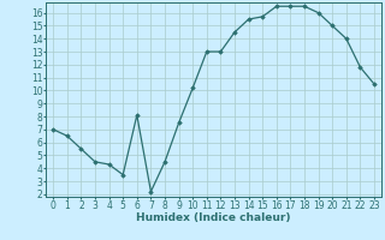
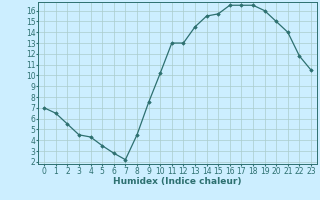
6: 8.1 -> 2.8
